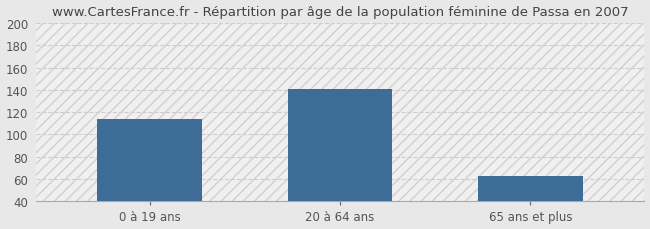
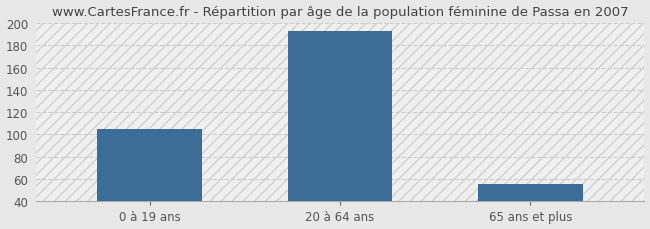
0 à 19 ans: 114 -> 105
20 à 64 ans: 141 -> 193
65 ans et plus: 63 -> 56
